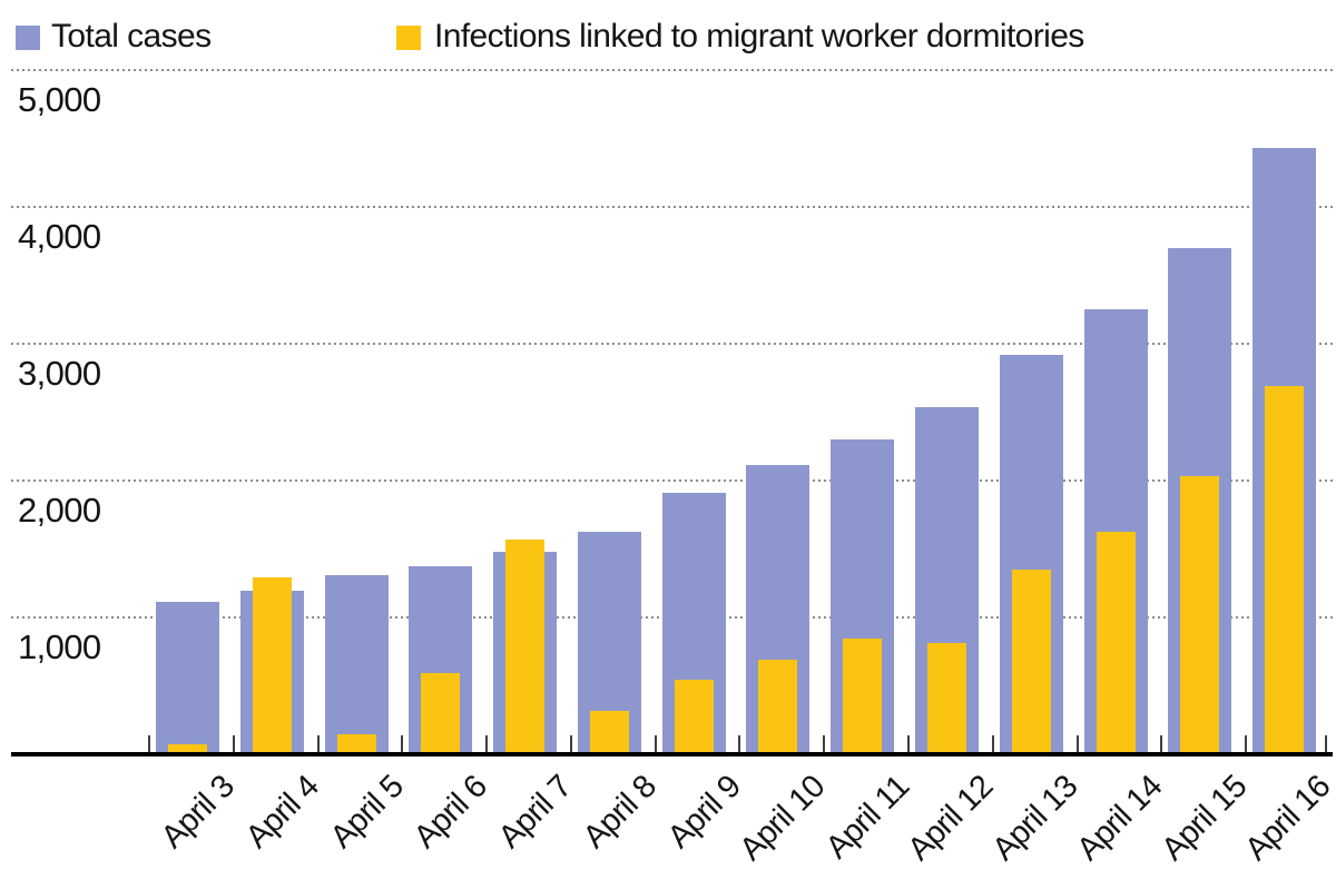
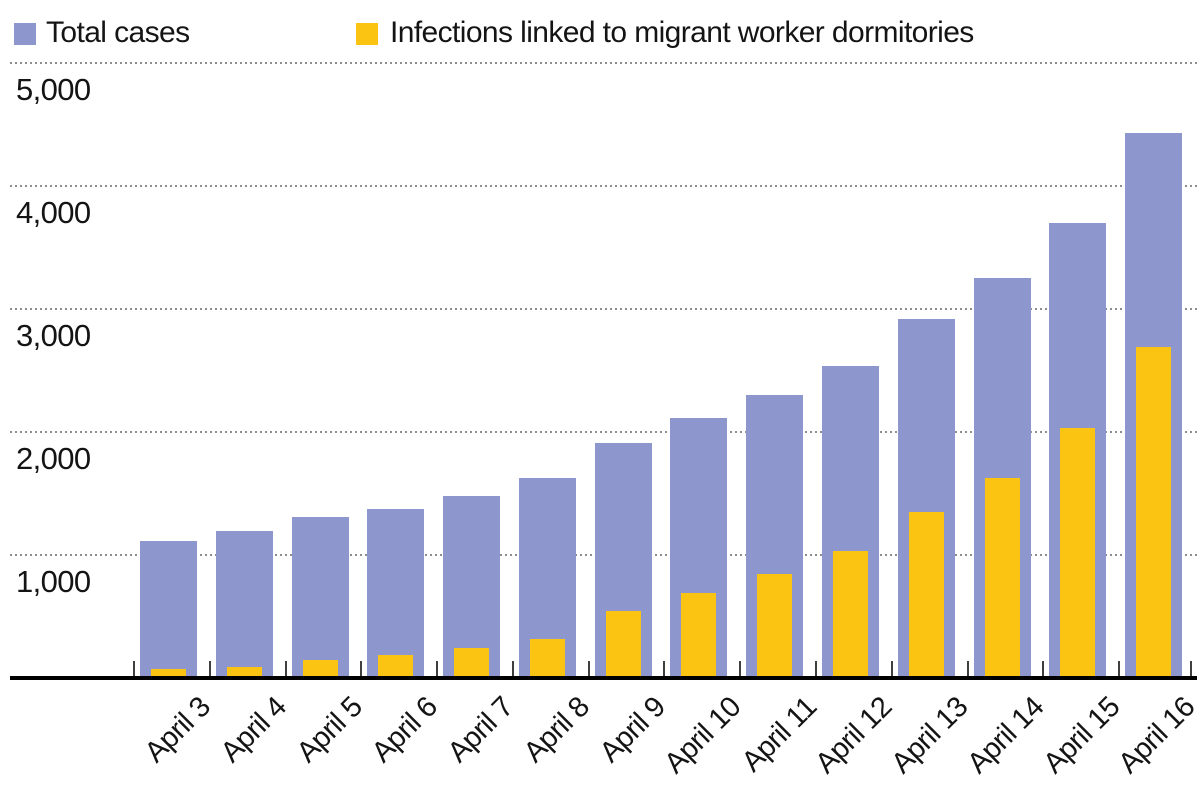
Infections linked to migrant worker dormitories/April 4: 1290 -> 80
Infections linked to migrant worker dormitories/April 6: 590 -> 180
Infections linked to migrant worker dormitories/April 7: 1570 -> 240
Infections linked to migrant worker dormitories/April 12: 810 -> 1030
